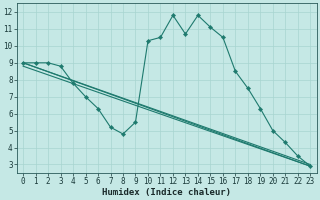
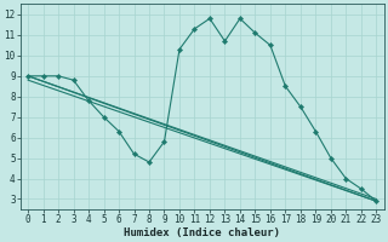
9: 5.5 -> 5.8
11: 10.5 -> 11.3
21: 4.3 -> 4.0
